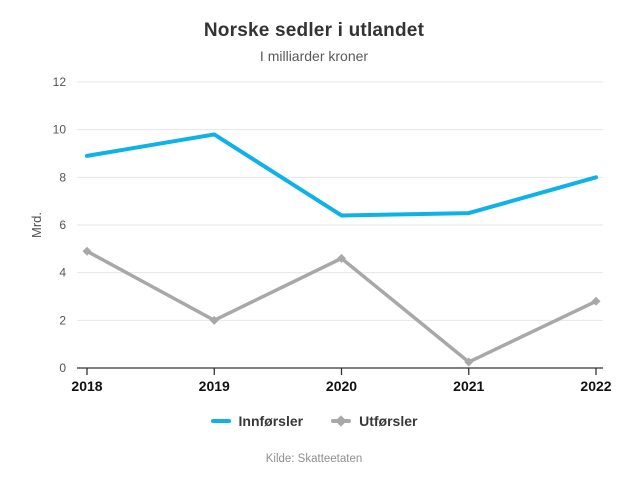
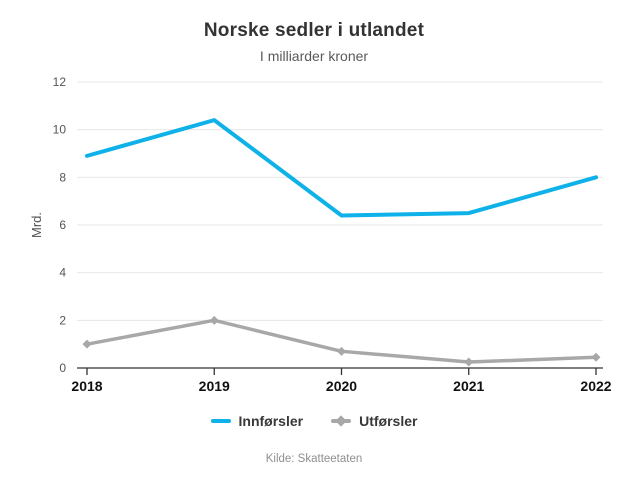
Utførsler/2018: 4.9 -> 1.0
Innførsler/2019: 9.8 -> 10.4
Utførsler/2020: 4.6 -> 0.7
Utførsler/2022: 2.8 -> 0.5
